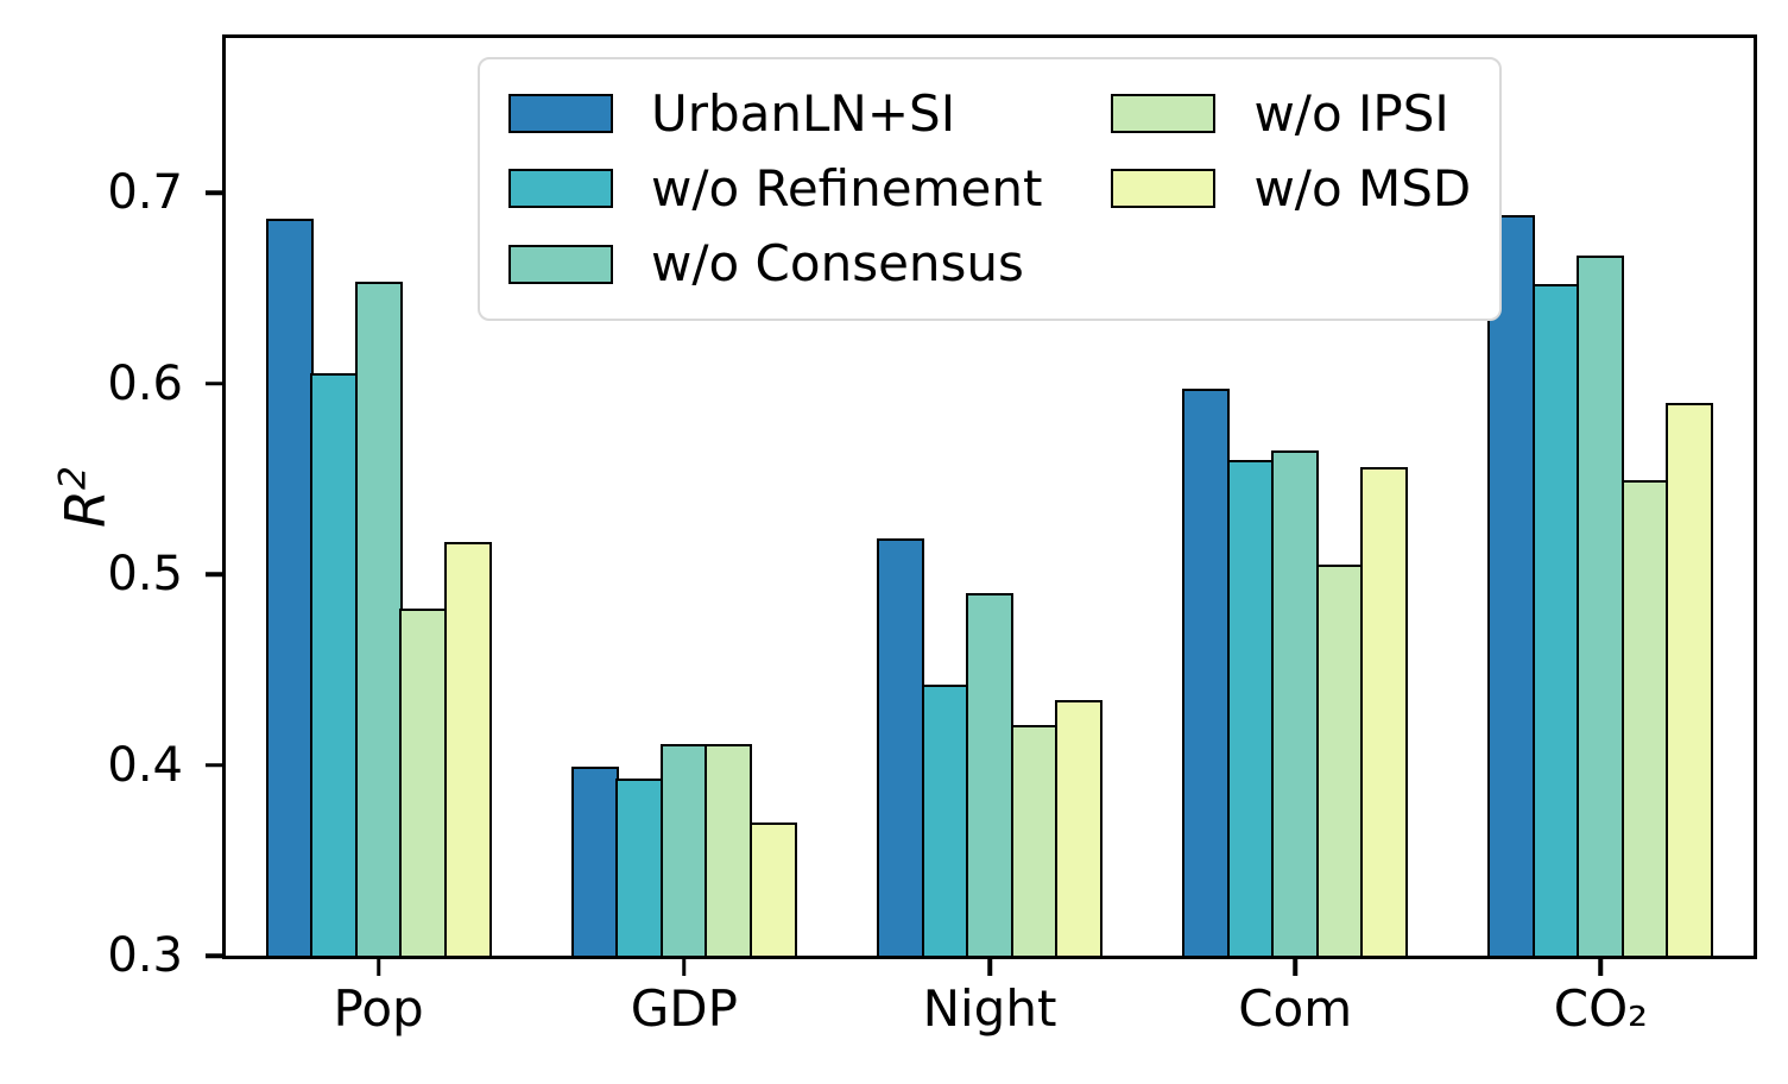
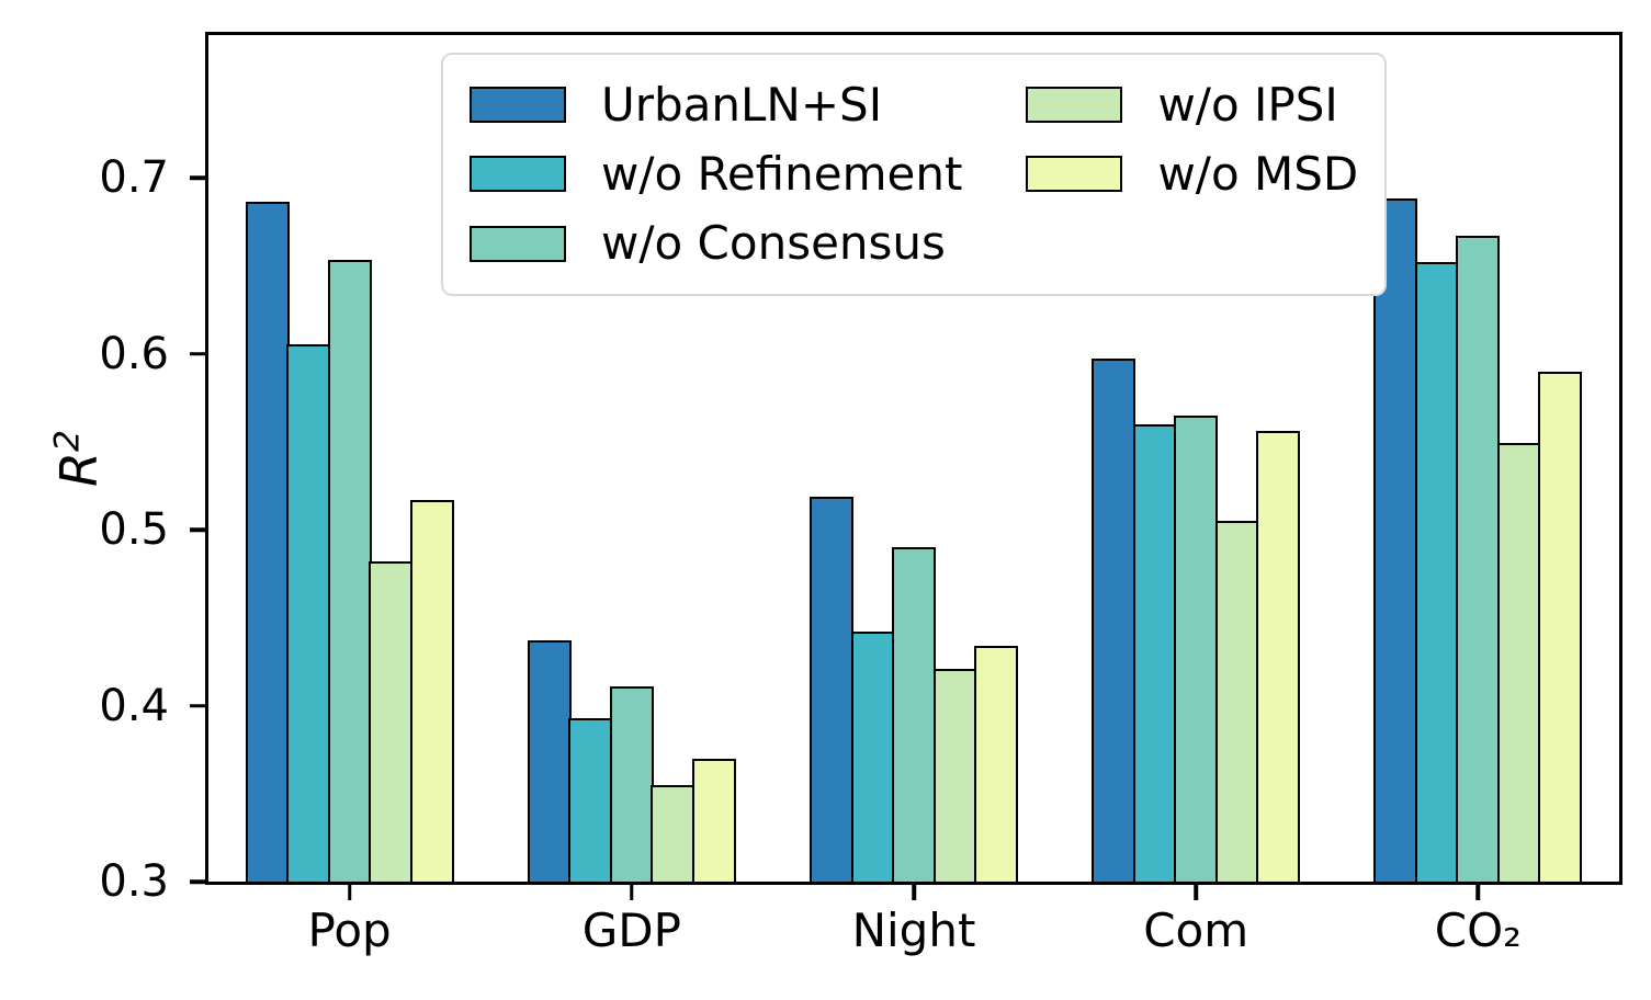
UrbanLN+SI/GDP: 0.399 -> 0.437
w/o IPSI/GDP: 0.411 -> 0.355
